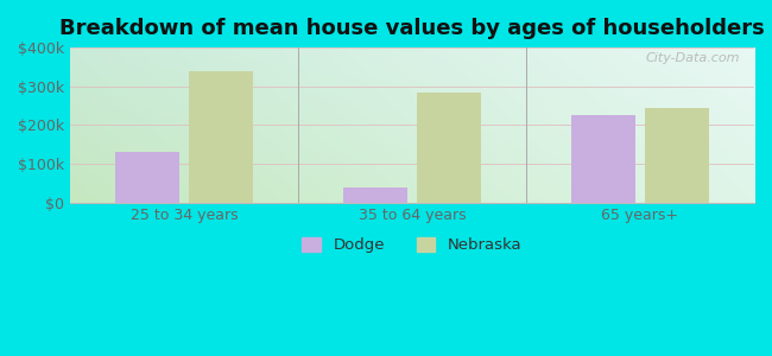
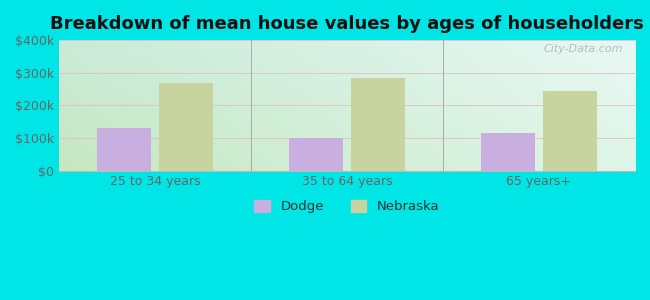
Nebraska/25 to 34 years: $340k -> $270k
Dodge/35 to 64 years: $40k -> $100k
Dodge/65 years+: $225k -> $115k
